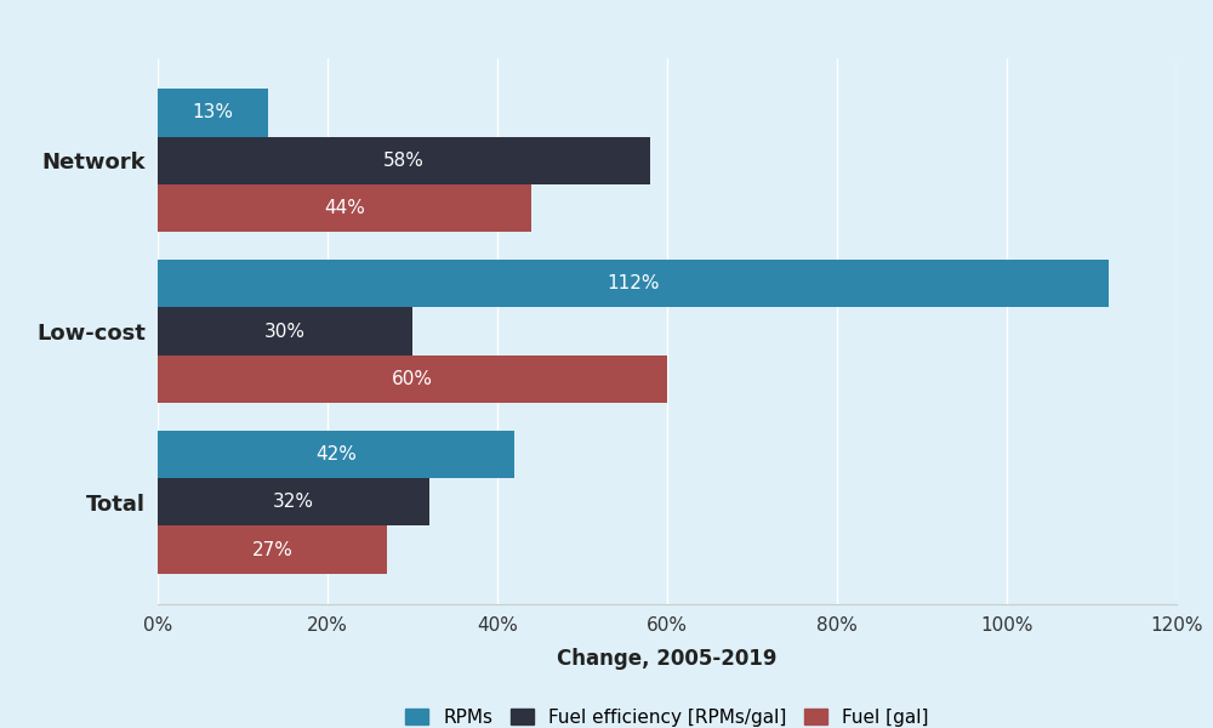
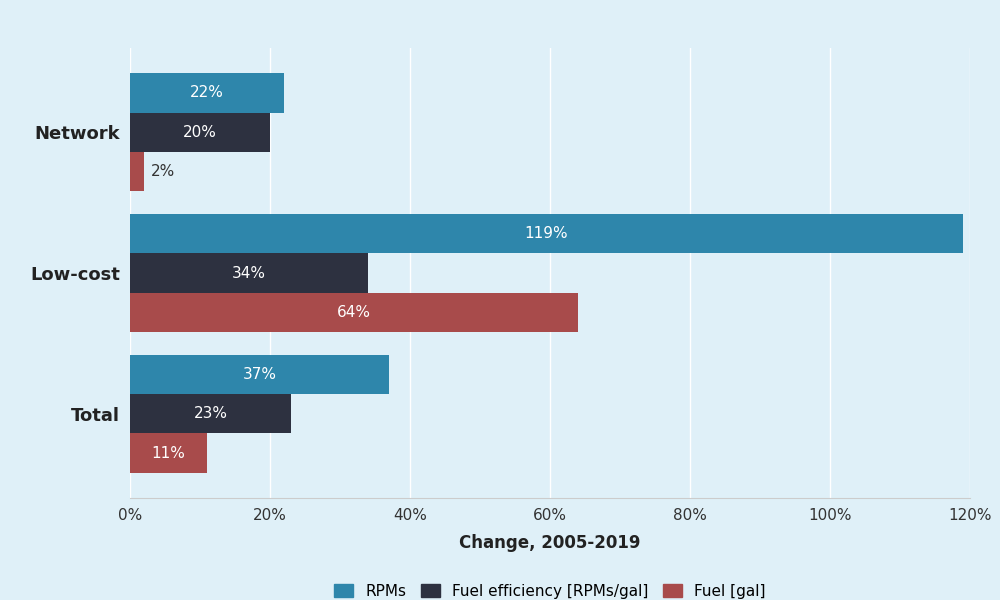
RPMs/Network: 13% -> 22%
Fuel efficiency [RPMs/gal]/Network: 58% -> 20%
Fuel [gal]/Network: 44% -> 2%
RPMs/Low-cost: 112% -> 119%
Fuel efficiency [RPMs/gal]/Low-cost: 30% -> 34%
Fuel [gal]/Low-cost: 60% -> 64%
RPMs/Total: 42% -> 37%
Fuel efficiency [RPMs/gal]/Total: 32% -> 23%
Fuel [gal]/Total: 27% -> 11%
